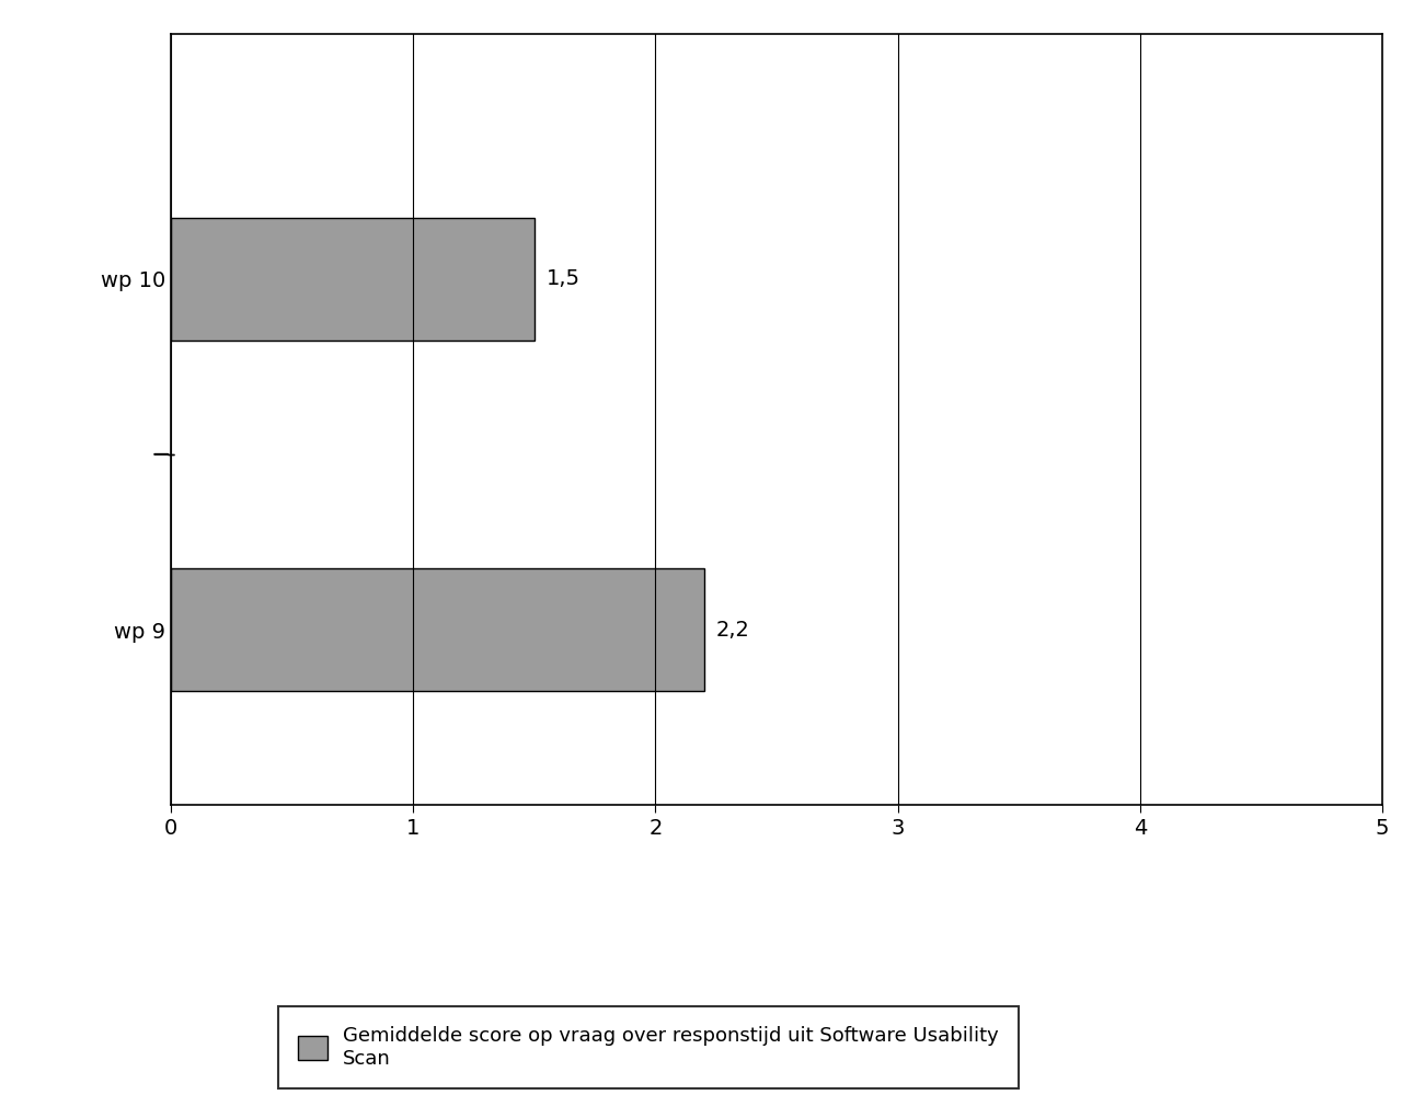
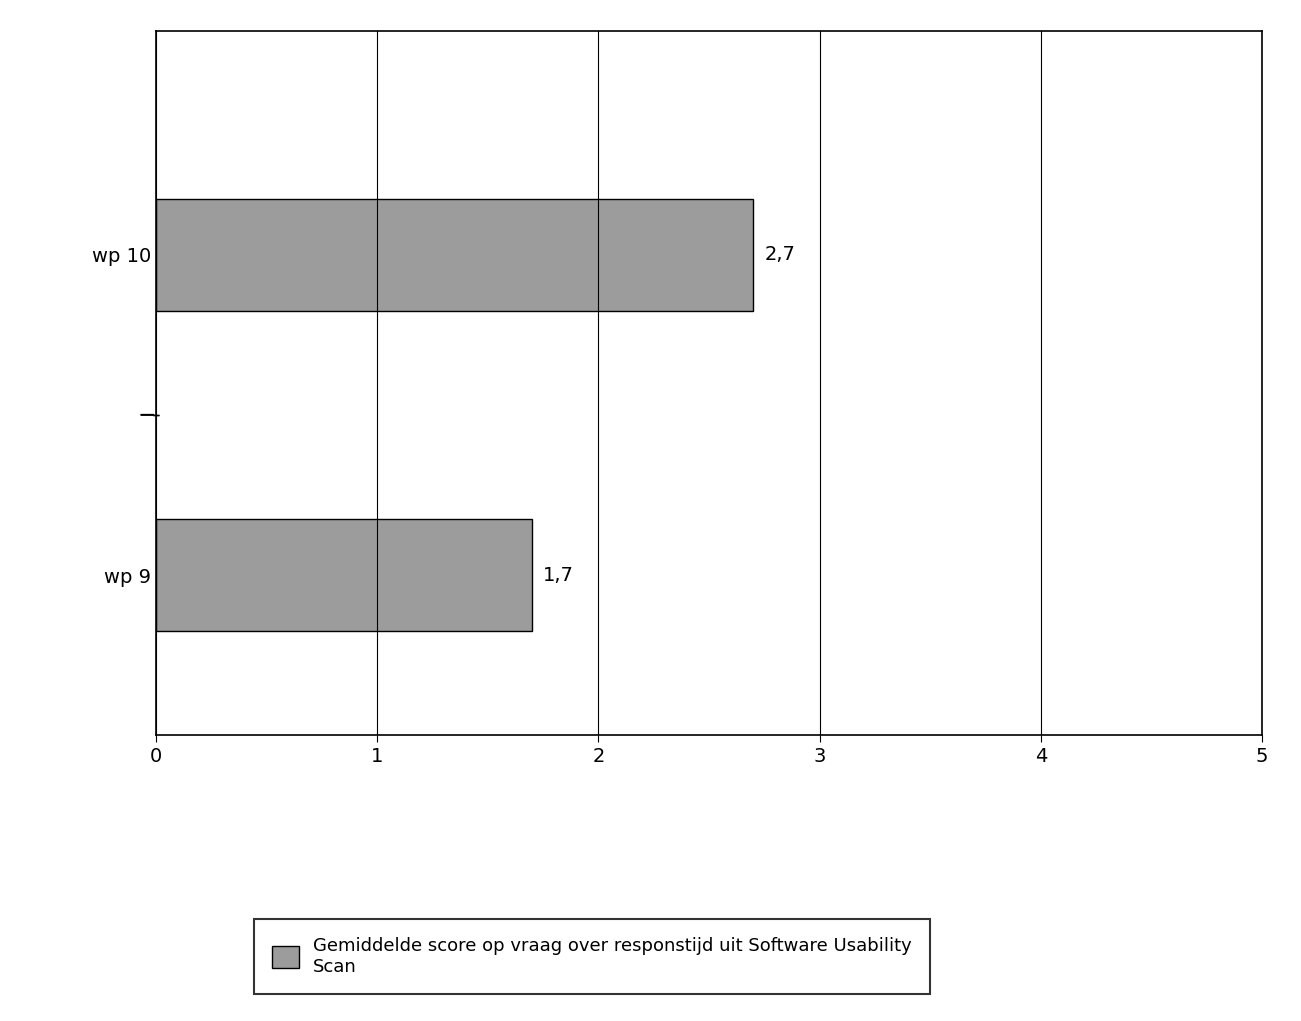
wp 10: 1,5 -> 2,7
wp 9: 2,2 -> 1,7
